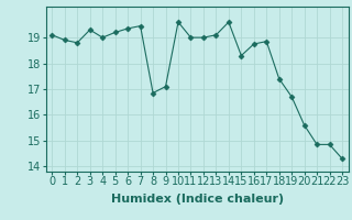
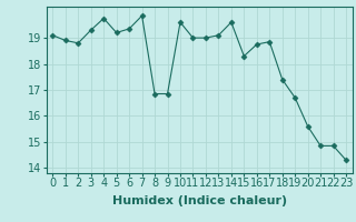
4: 19.00 -> 19.75
7: 19.45 -> 19.85
9: 17.10 -> 16.85
